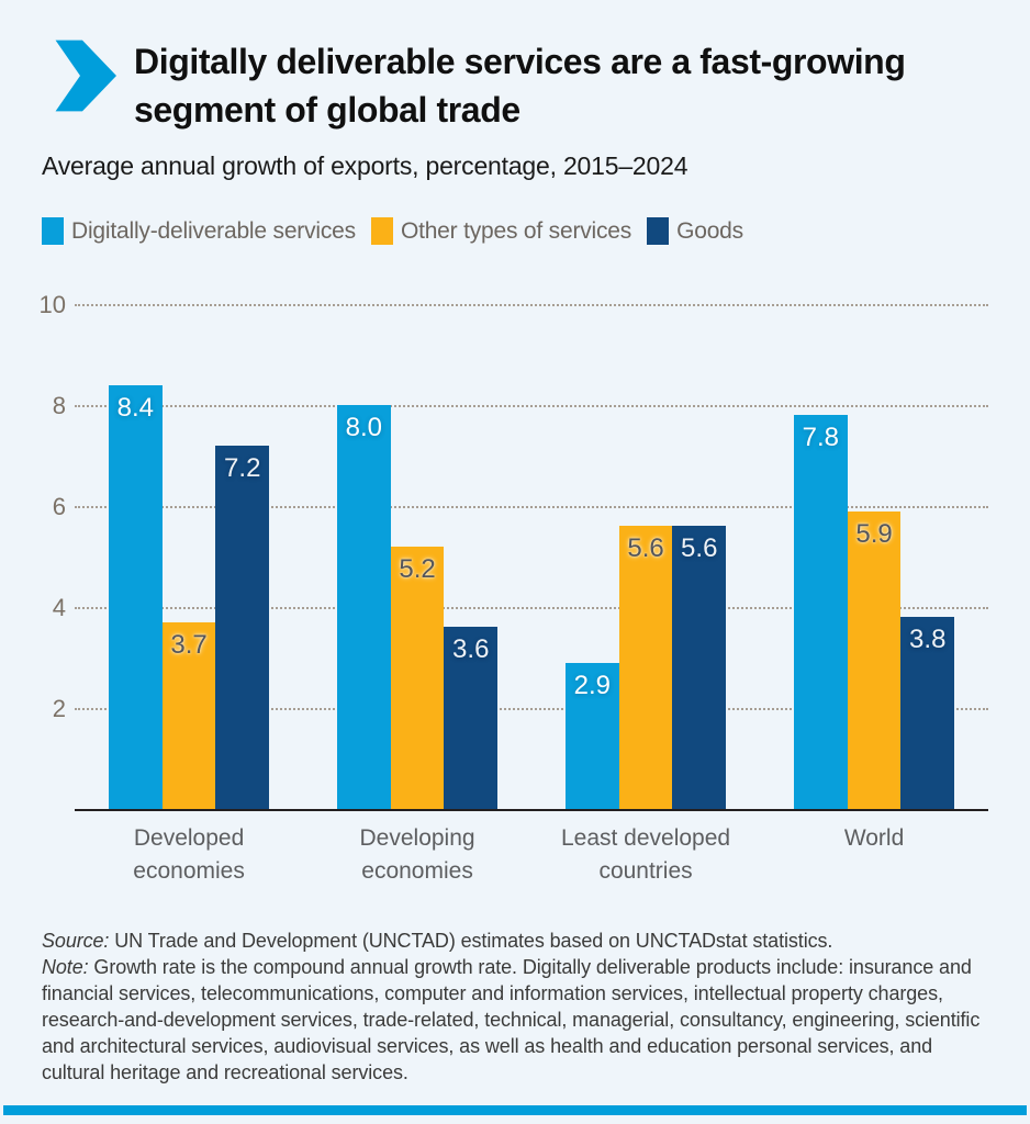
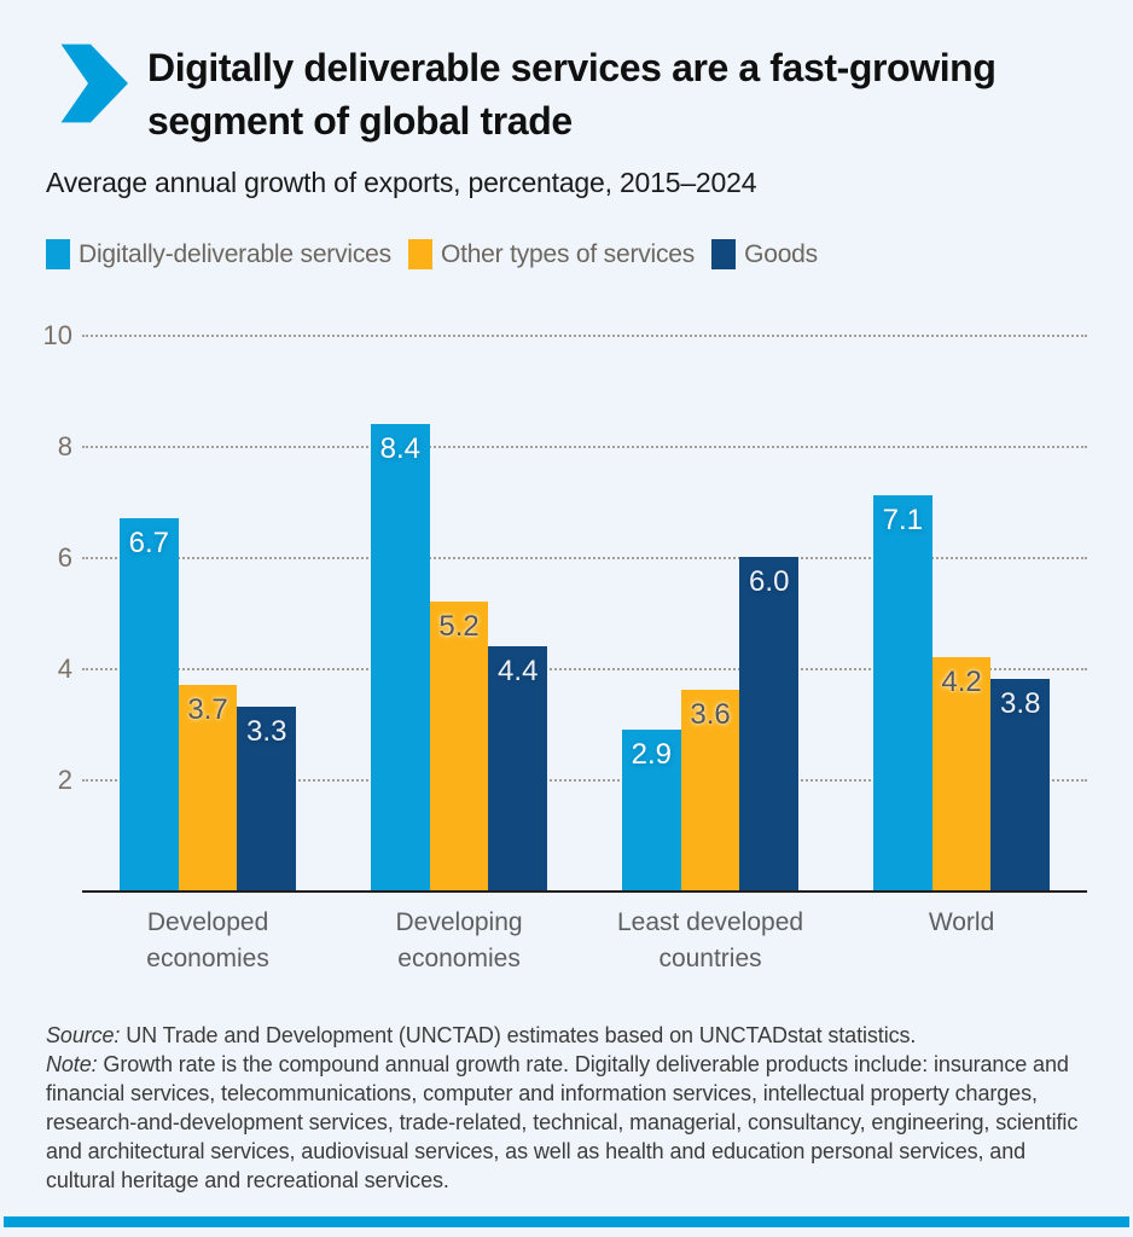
Digitally-deliverable services/Developed economies: 8.4 -> 6.7
Goods/Developed economies: 7.2 -> 3.3
Digitally-deliverable services/Developing economies: 8.0 -> 8.4
Goods/Developing economies: 3.6 -> 4.4
Other types of services/Least developed countries: 5.6 -> 3.6
Goods/Least developed countries: 5.6 -> 6.0
Digitally-deliverable services/World: 7.8 -> 7.1
Other types of services/World: 5.9 -> 4.2
